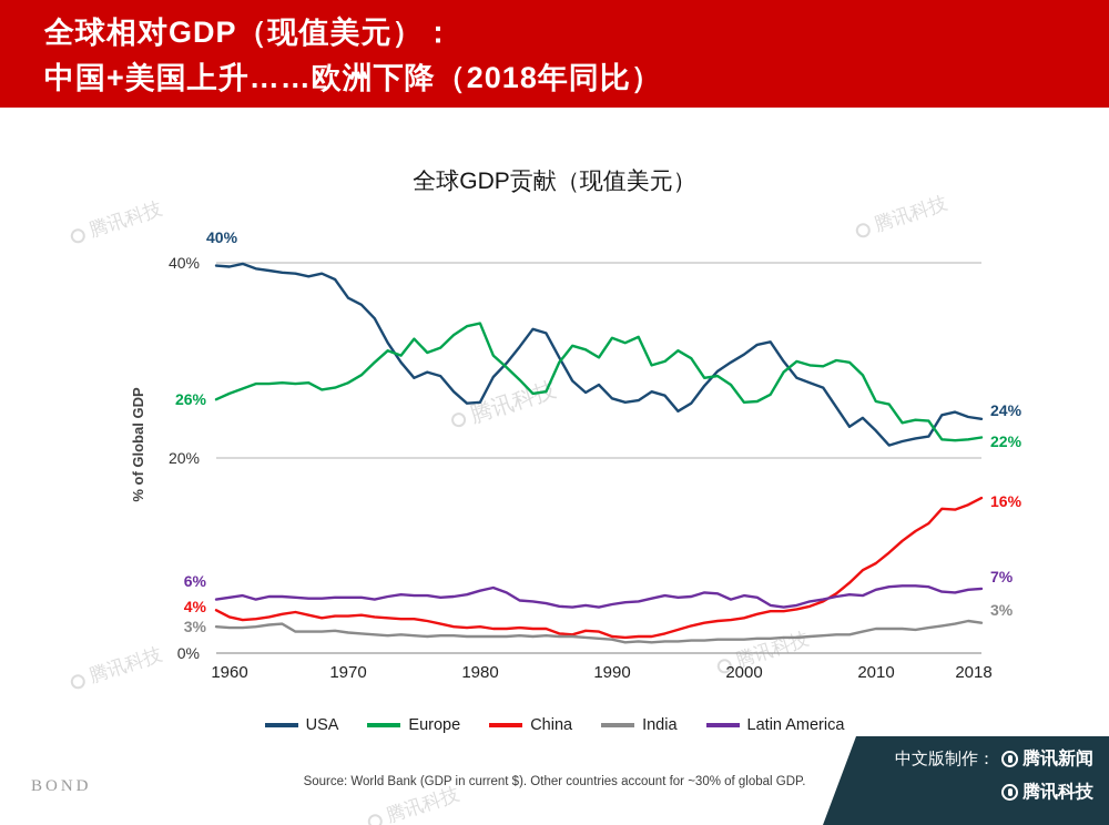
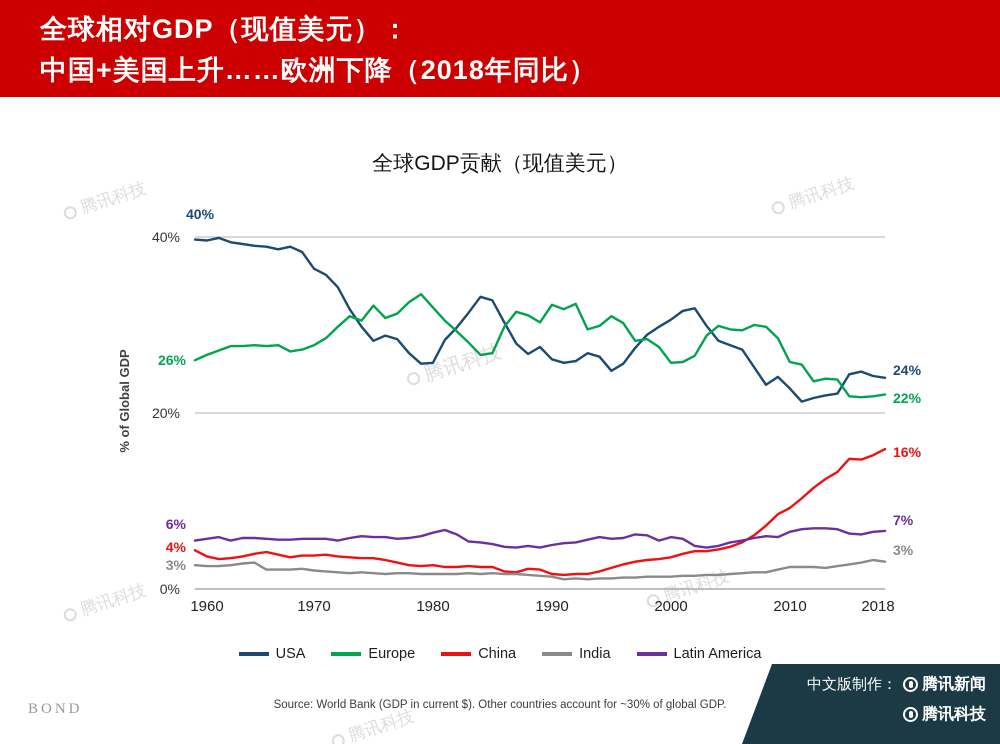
Europe/1980: 34% -> 32%
